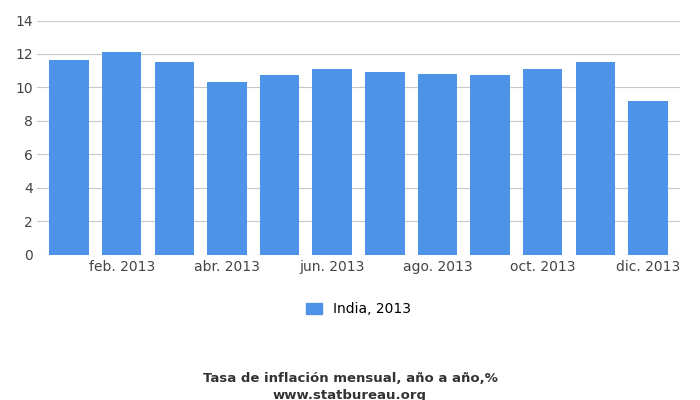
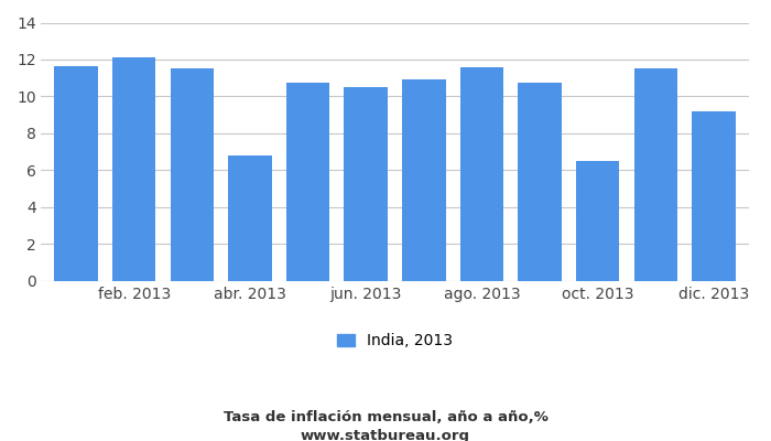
abr. 2013: 10.3 -> 6.8
jun. 2013: 11.1 -> 10.5
ago. 2013: 10.8 -> 11.6
oct. 2013: 11.1 -> 6.5
